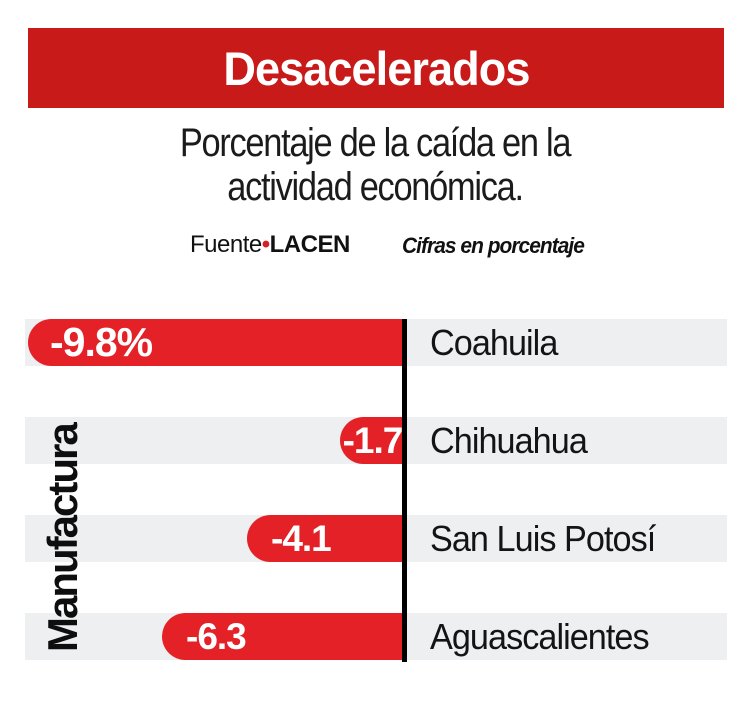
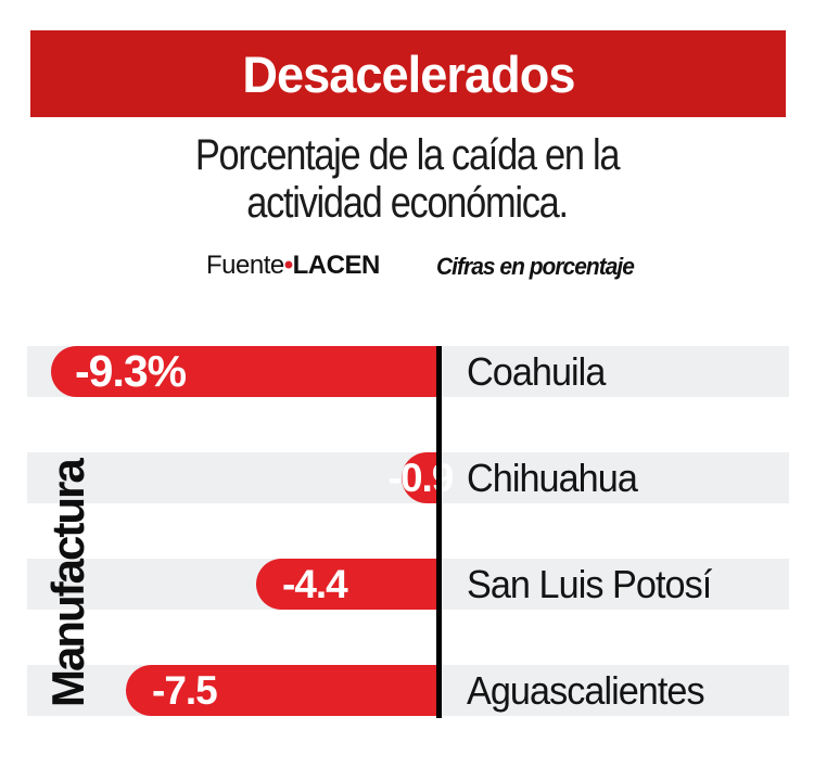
Coahuila: -9.8% -> -9.3%
Chihuahua: -1.7 -> -0.9
San Luis Potosí: -4.1 -> -4.4
Aguascalientes: -6.3 -> -7.5
